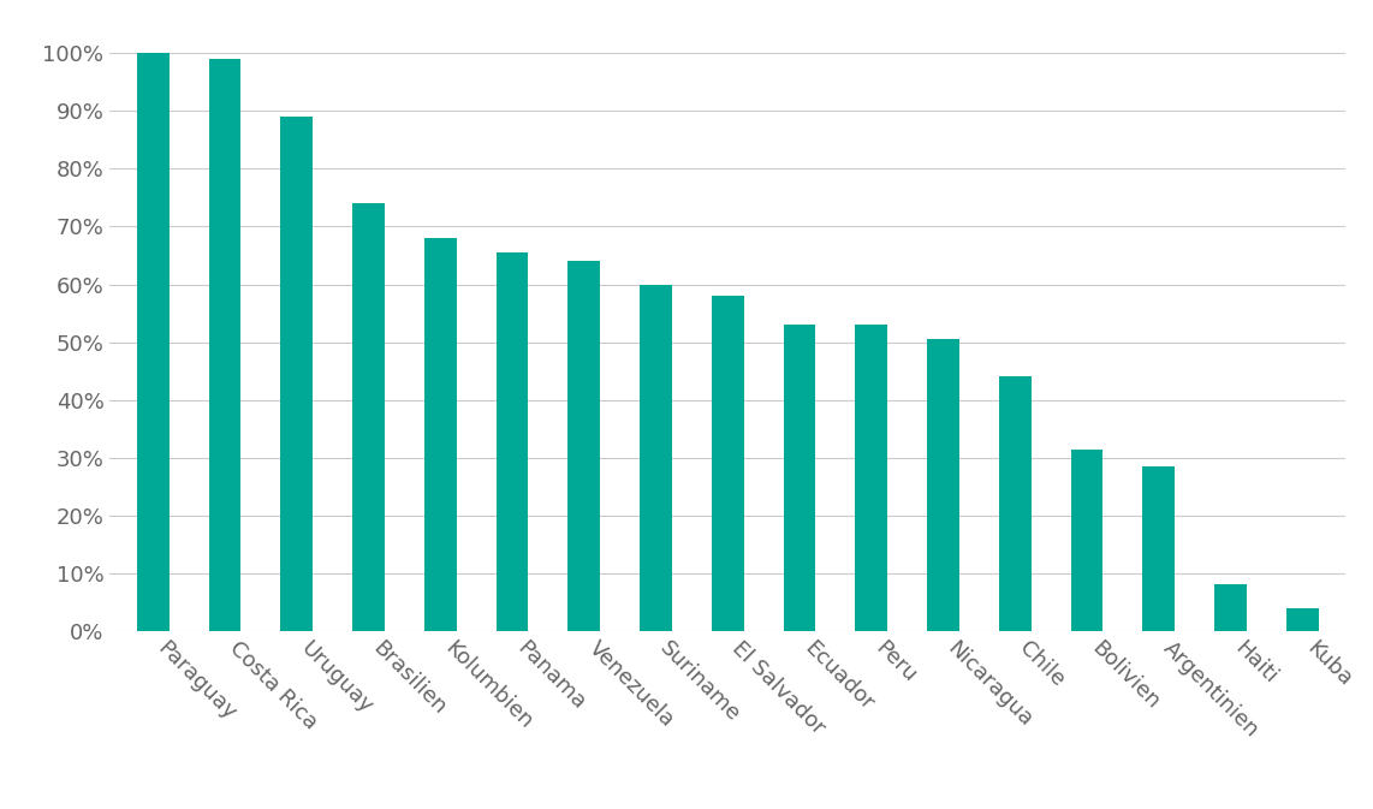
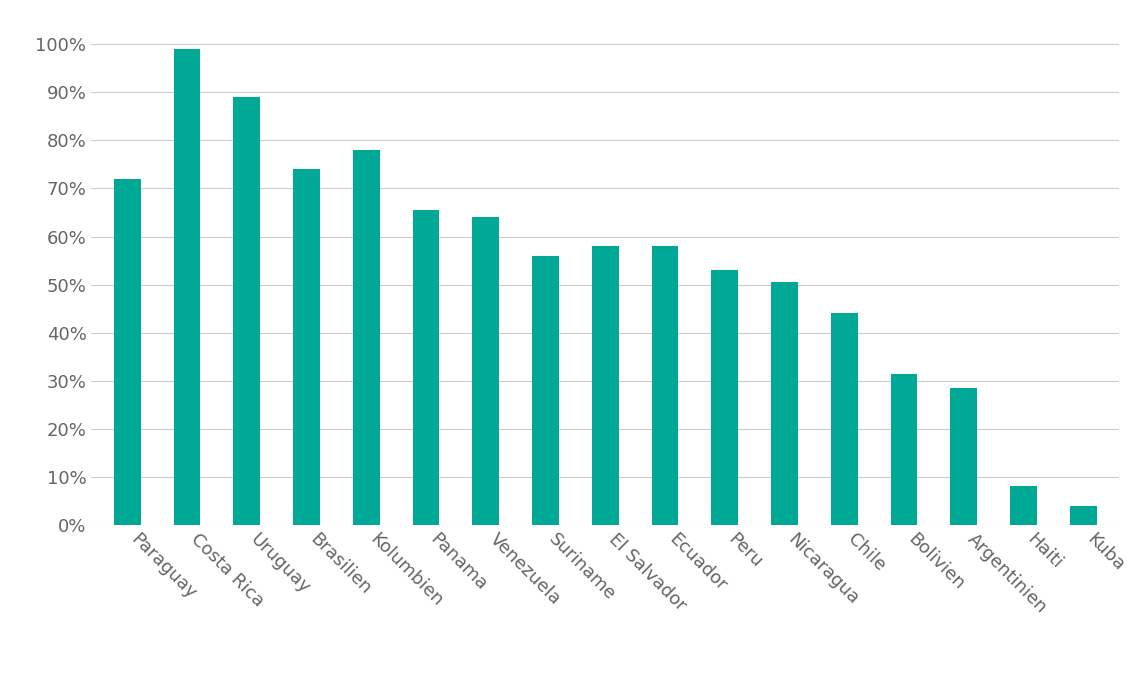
Paraguay: 100.0% -> 72.0%
Kolumbien: 68.0% -> 78.0%
Suriname: 60.0% -> 56.0%
Ecuador: 53.0% -> 58.0%
